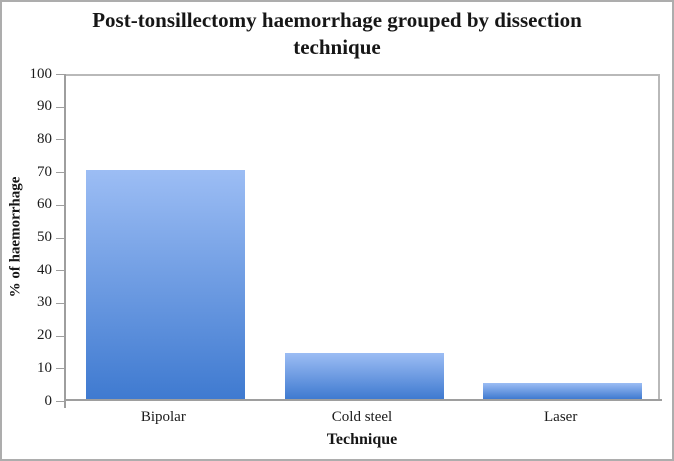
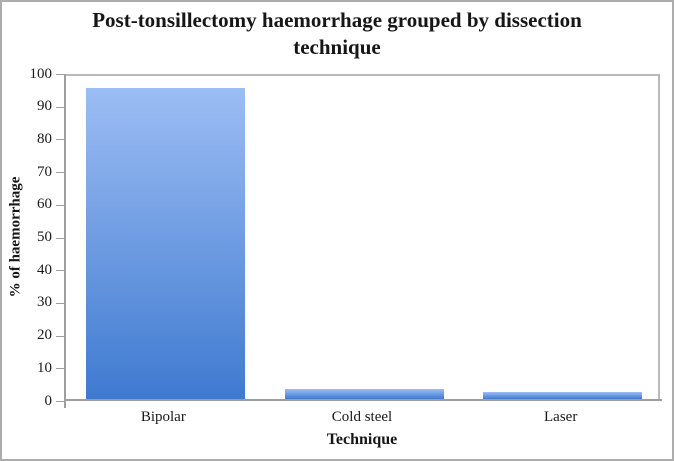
Bipolar: 70 -> 95
Cold steel: 14 -> 3
Laser: 5 -> 2
